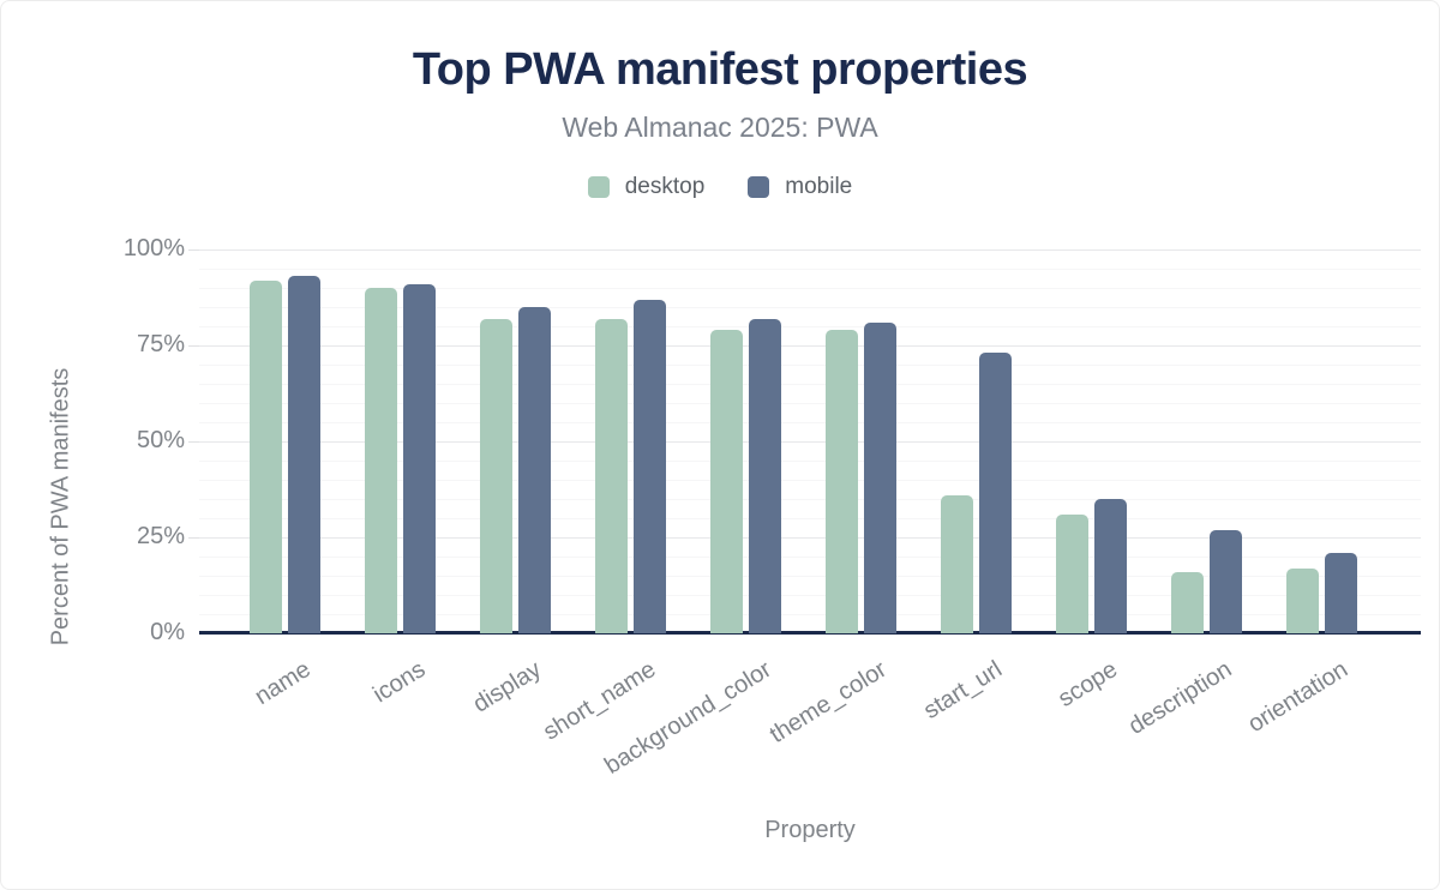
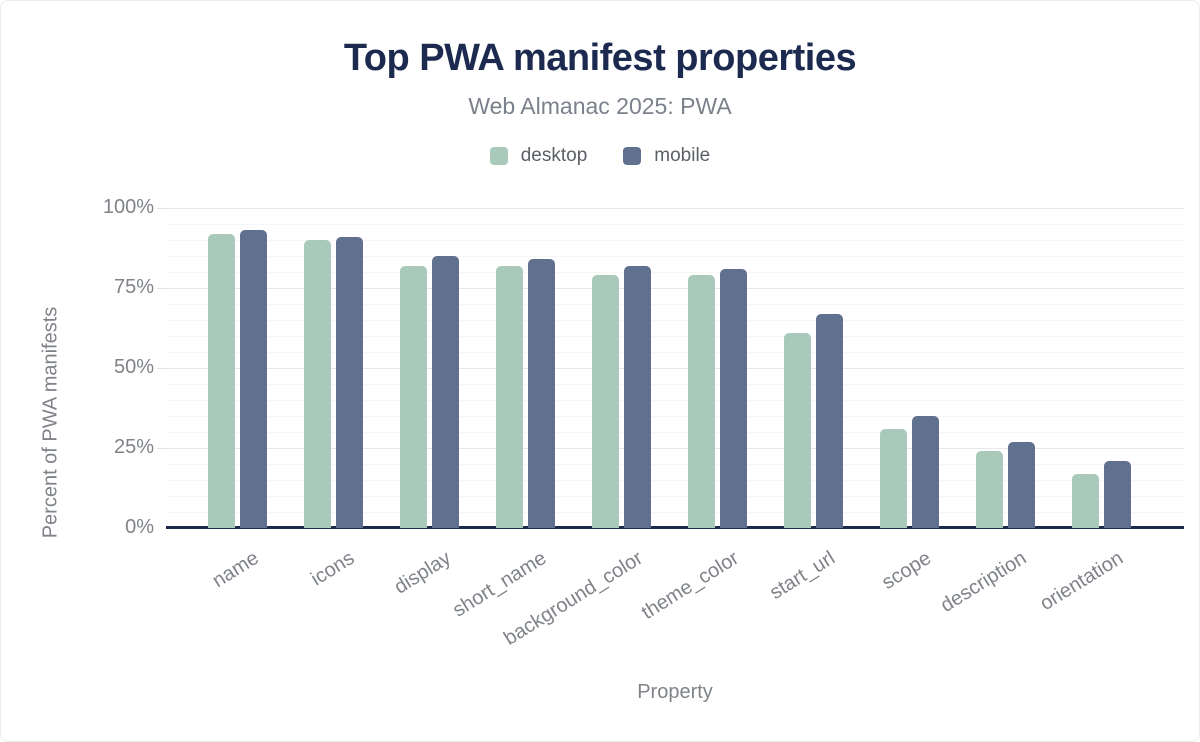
mobile/short_name: 87% -> 84%
desktop/start_url: 36% -> 61%
mobile/start_url: 73% -> 67%
desktop/description: 16% -> 24%
